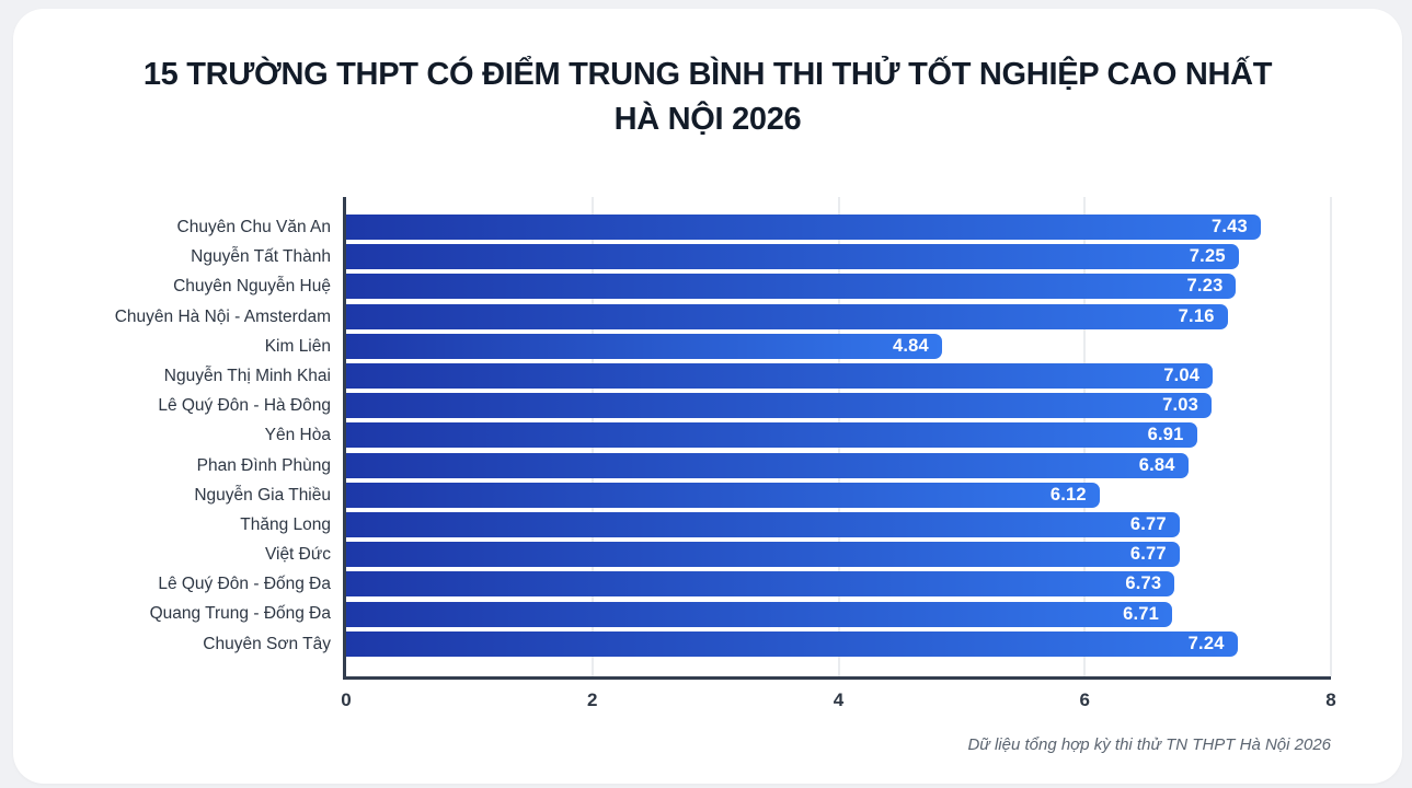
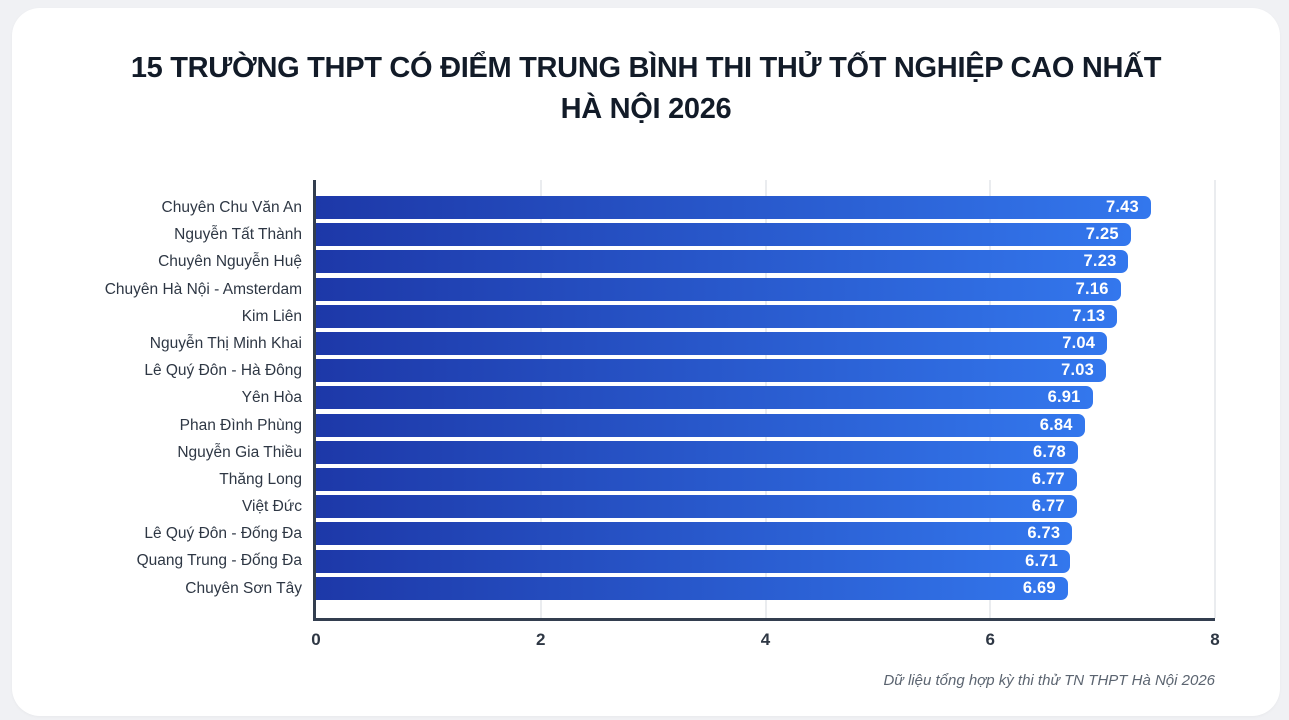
Kim Liên: 4.84 -> 7.13
Nguyễn Gia Thiều: 6.12 -> 6.78
Chuyên Sơn Tây: 7.24 -> 6.69
